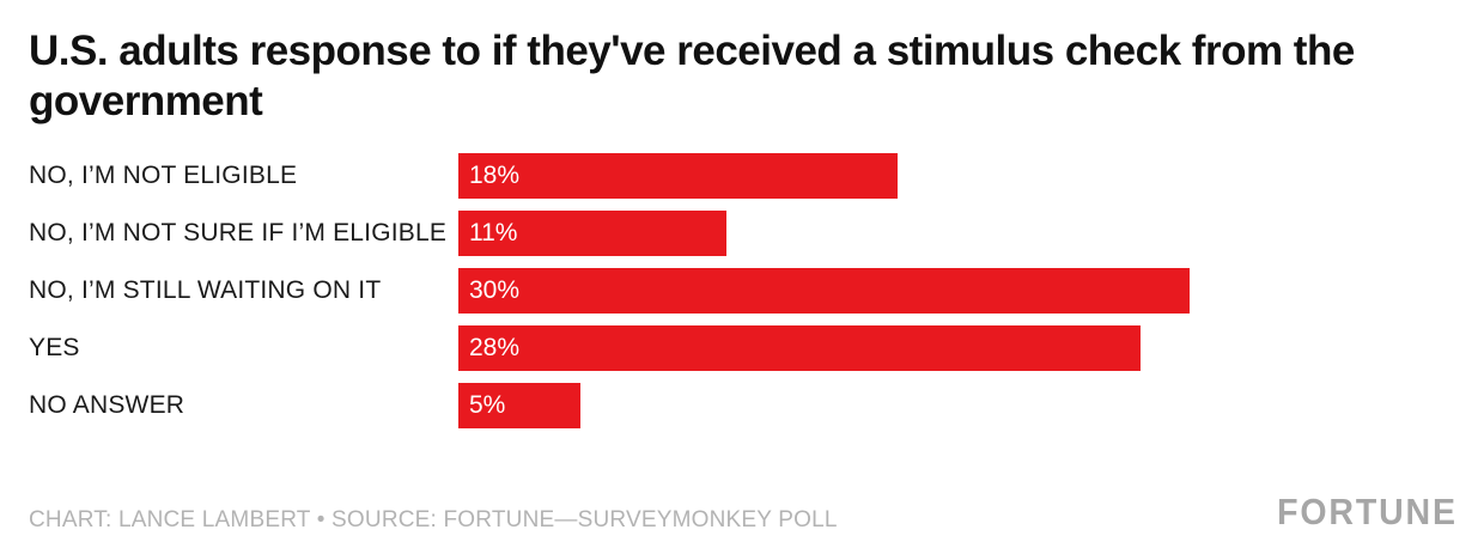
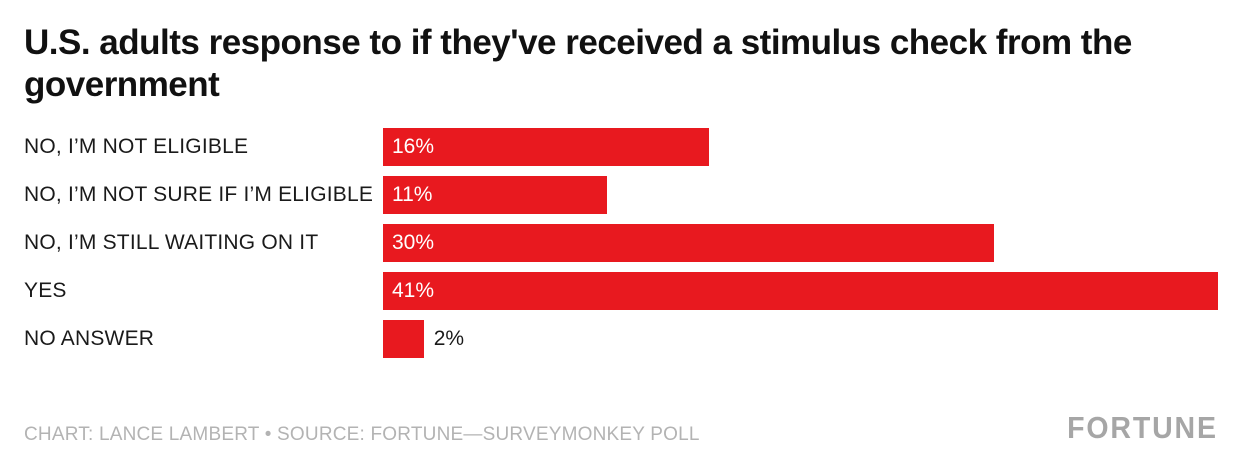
NO, I’M NOT ELIGIBLE: 18% -> 16%
YES: 28% -> 41%
NO ANSWER: 5% -> 2%
